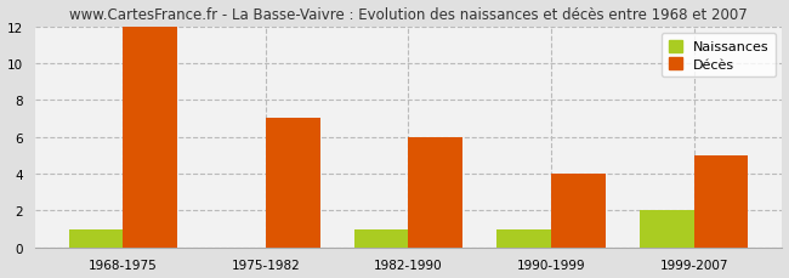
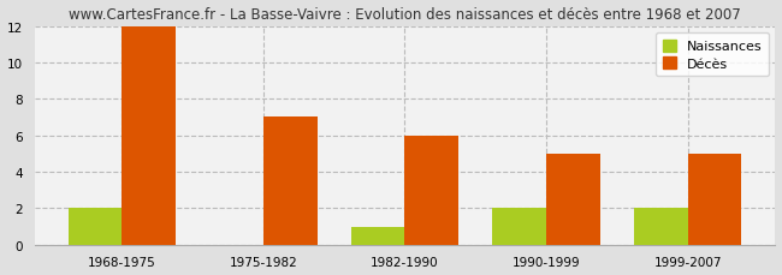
Naissances/1968-1975: 1 -> 2
Naissances/1990-1999: 1 -> 2
Décès/1990-1999: 4 -> 5
